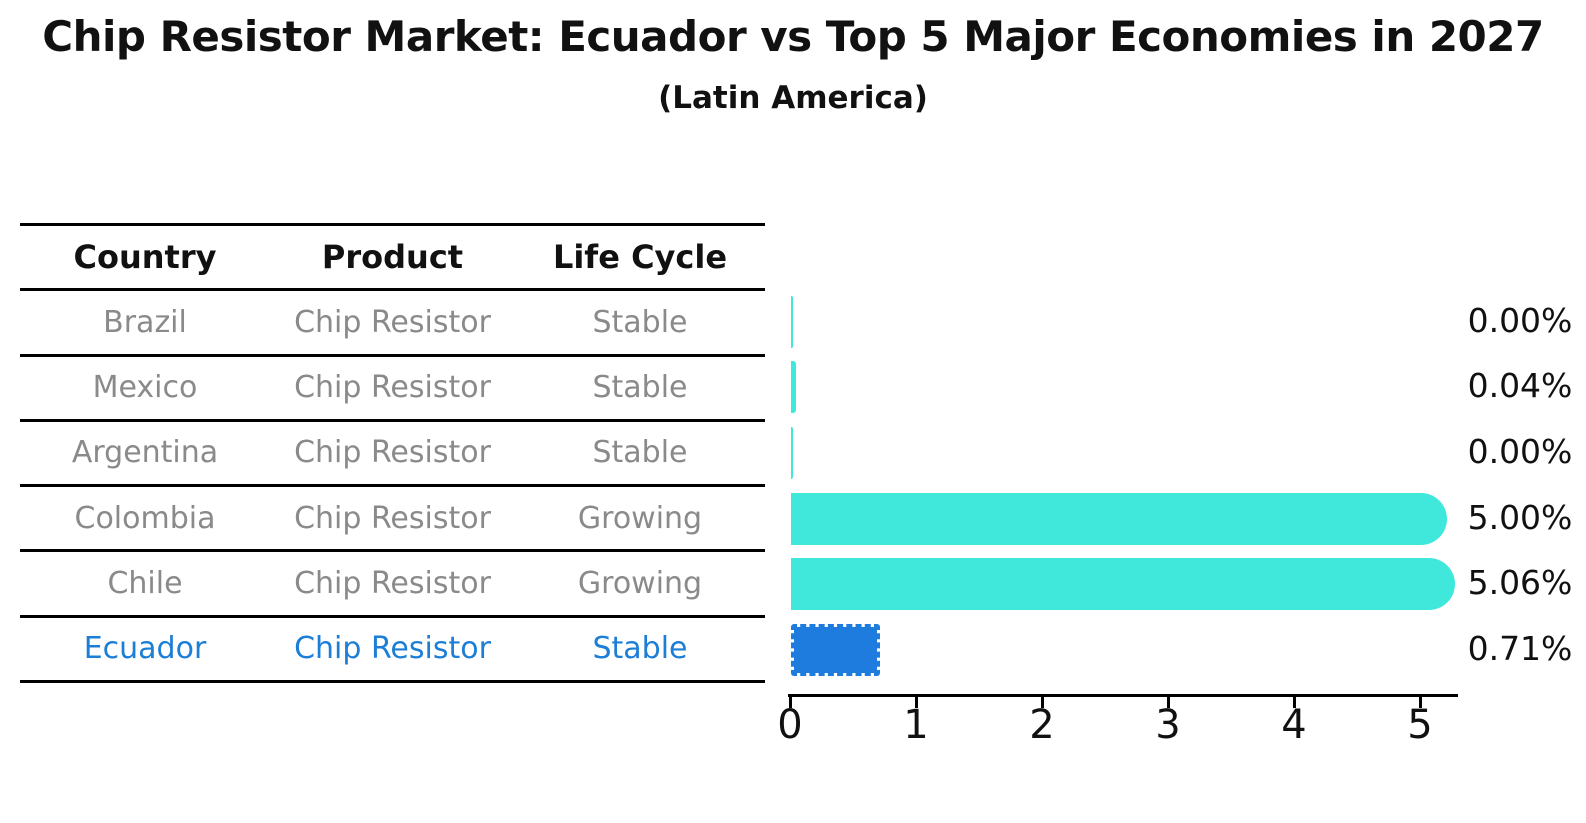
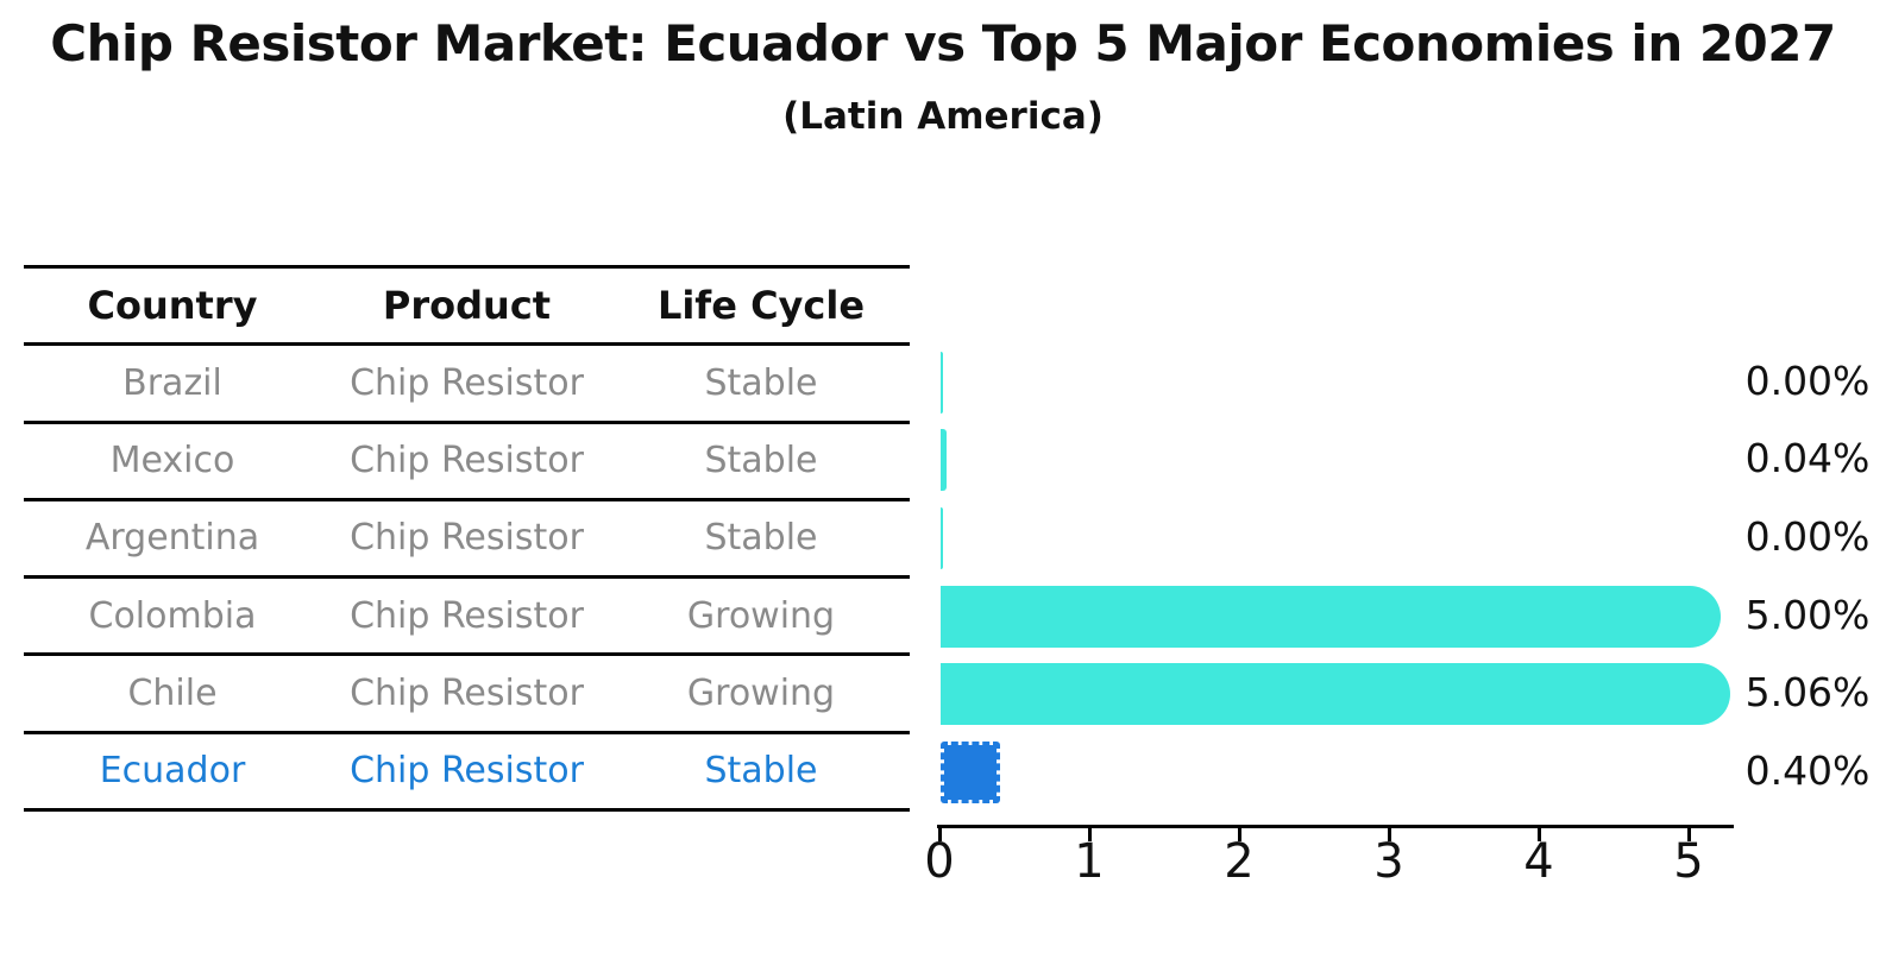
Ecuador: 0.71% -> 0.40%
